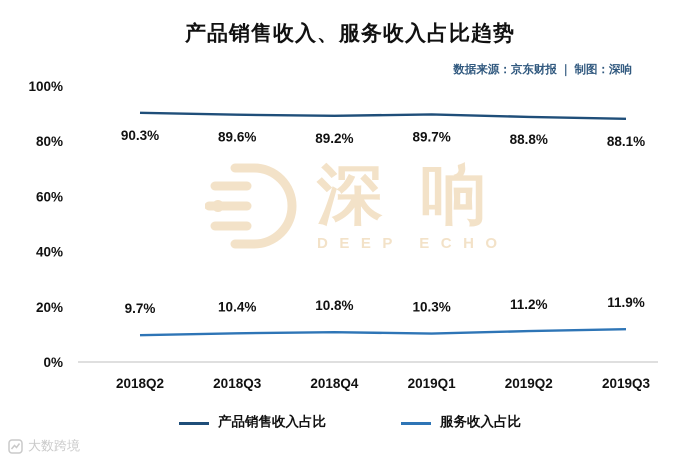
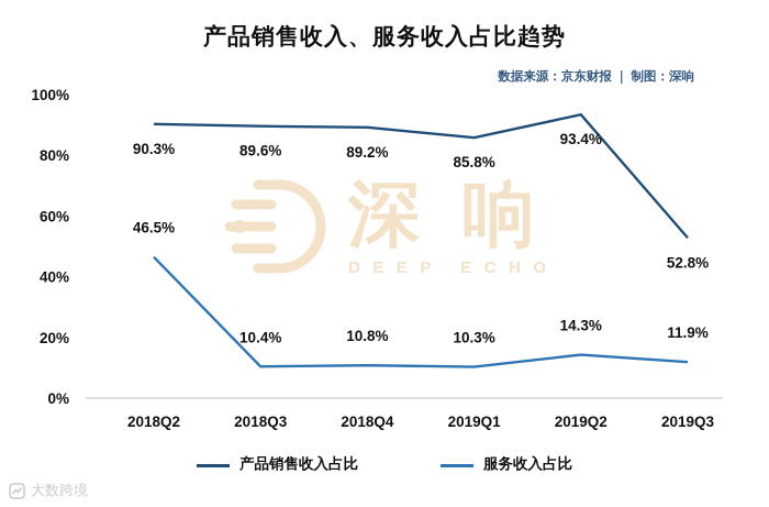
服务收入占比/2018Q2: 9.7% -> 46.5%
产品销售收入占比/2019Q1: 89.7% -> 85.8%
产品销售收入占比/2019Q2: 88.8% -> 93.4%
服务收入占比/2019Q2: 11.2% -> 14.3%
产品销售收入占比/2019Q3: 88.1% -> 52.8%
